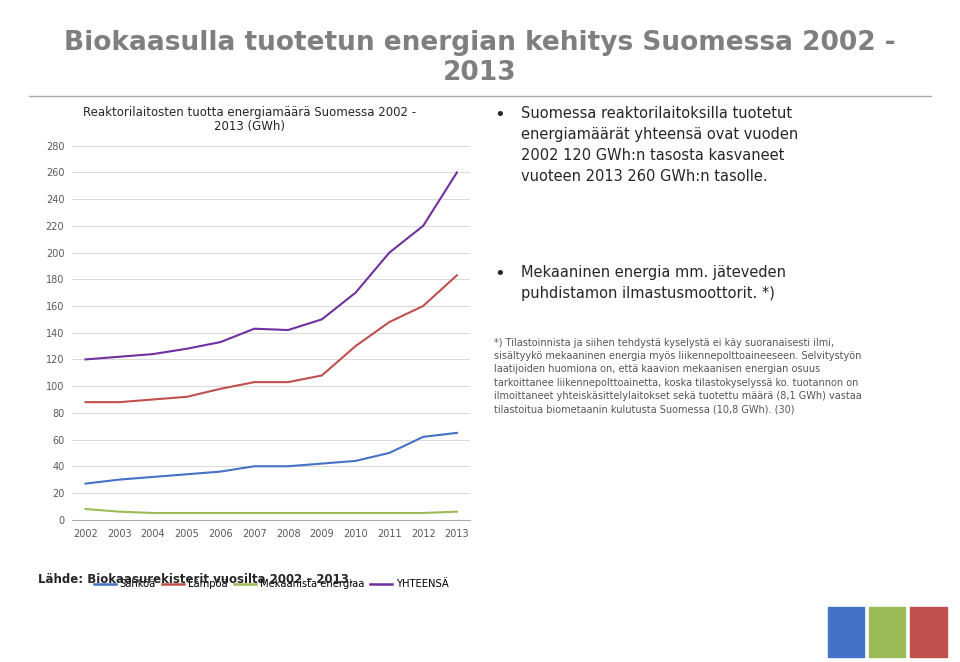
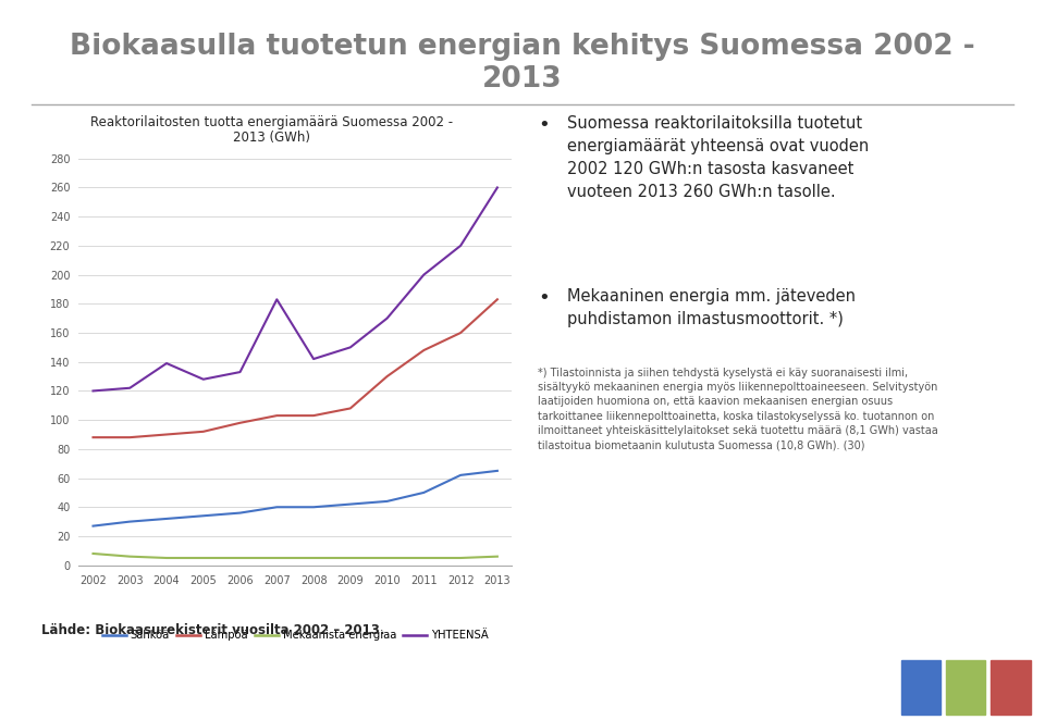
YHTEENSÄ/2004: 124 -> 139
YHTEENSÄ/2007: 143 -> 183
